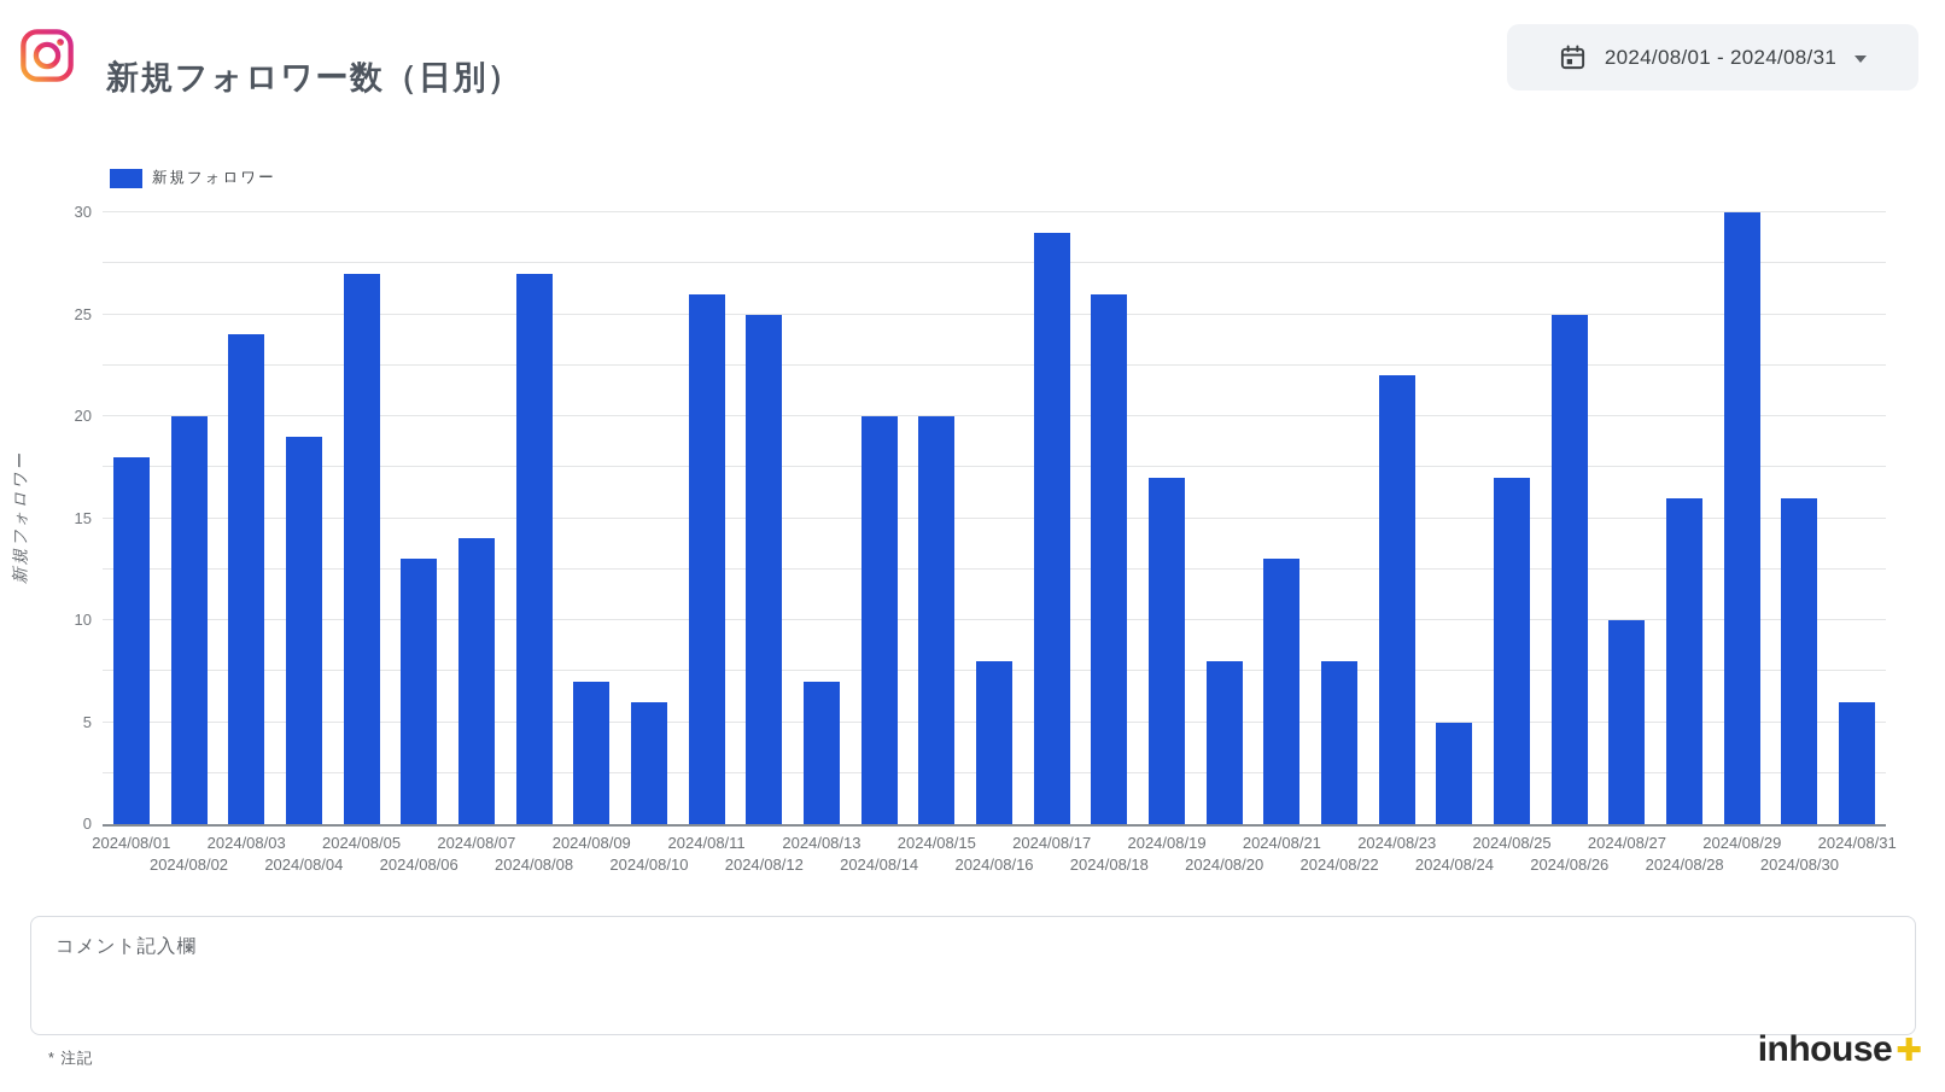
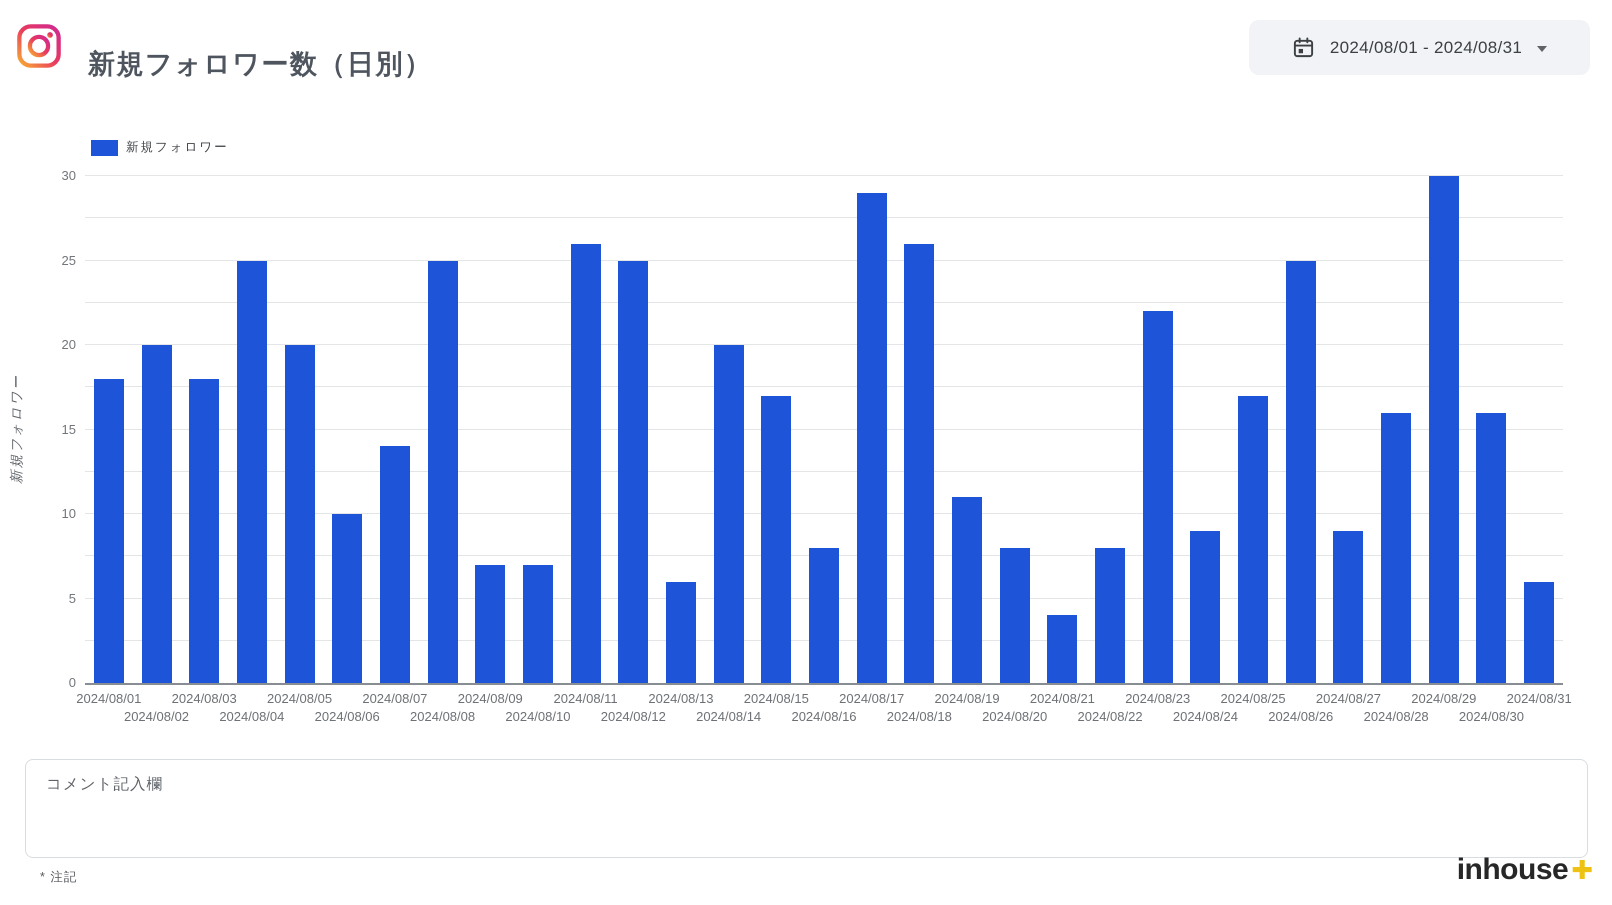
2024/08/03: 24 -> 18
2024/08/04: 19 -> 25
2024/08/05: 27 -> 20
2024/08/06: 13 -> 10
2024/08/08: 27 -> 25
2024/08/10: 6 -> 7
2024/08/13: 7 -> 6
2024/08/15: 20 -> 17
2024/08/19: 17 -> 11
2024/08/21: 13 -> 4
2024/08/24: 5 -> 9
2024/08/27: 10 -> 9
